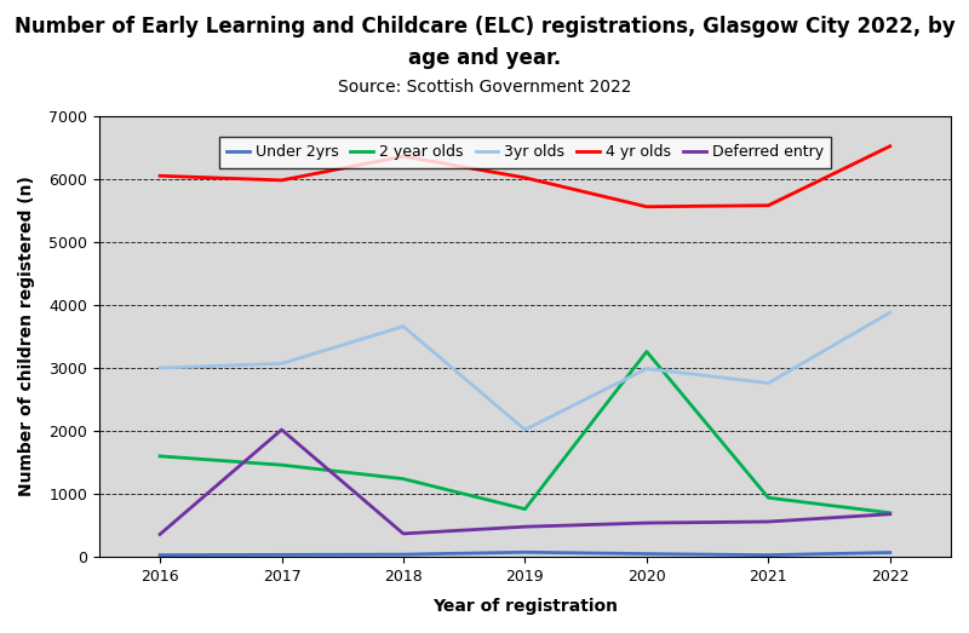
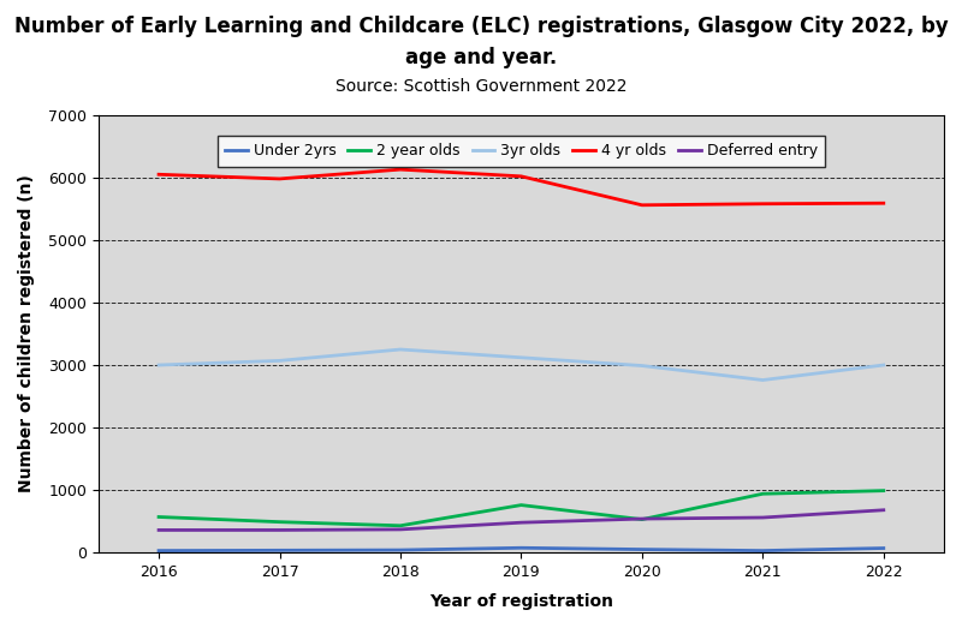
2 year olds/2016: 1600 -> 570
2 year olds/2017: 1460 -> 490
Deferred entry/2017: 2020 -> 360
2 year olds/2018: 1240 -> 430
3yr olds/2018: 3660 -> 3250
4 yr olds/2018: 6360 -> 6130
3yr olds/2019: 2020 -> 3120
2 year olds/2020: 3260 -> 530
2 year olds/2022: 700 -> 990
3yr olds/2022: 3880 -> 3000
4 yr olds/2022: 6520 -> 5590
